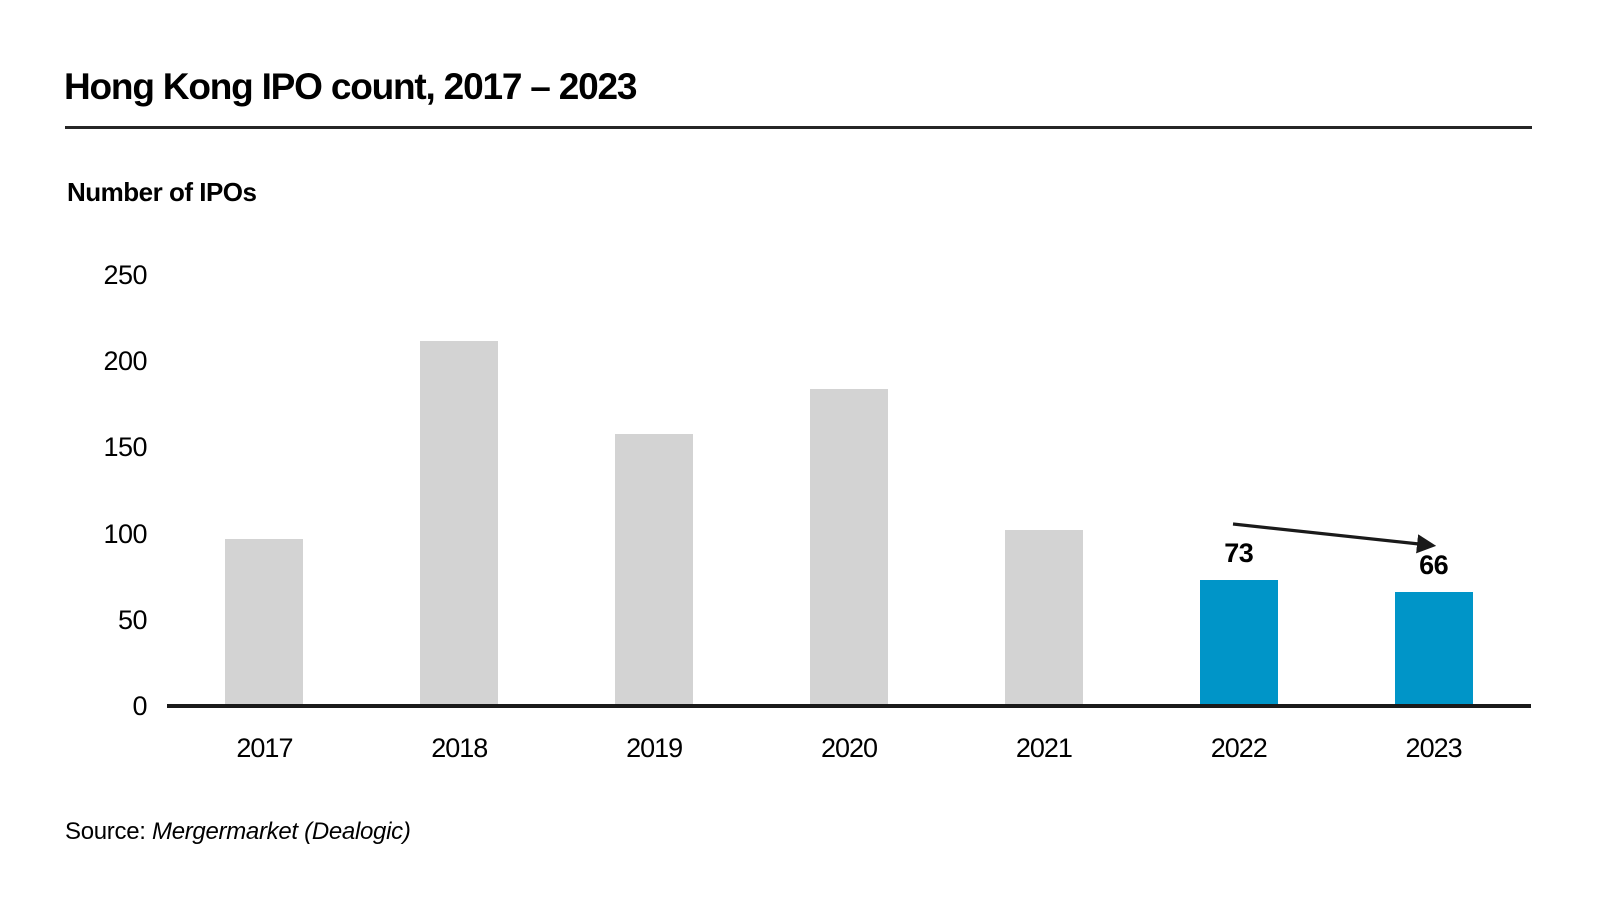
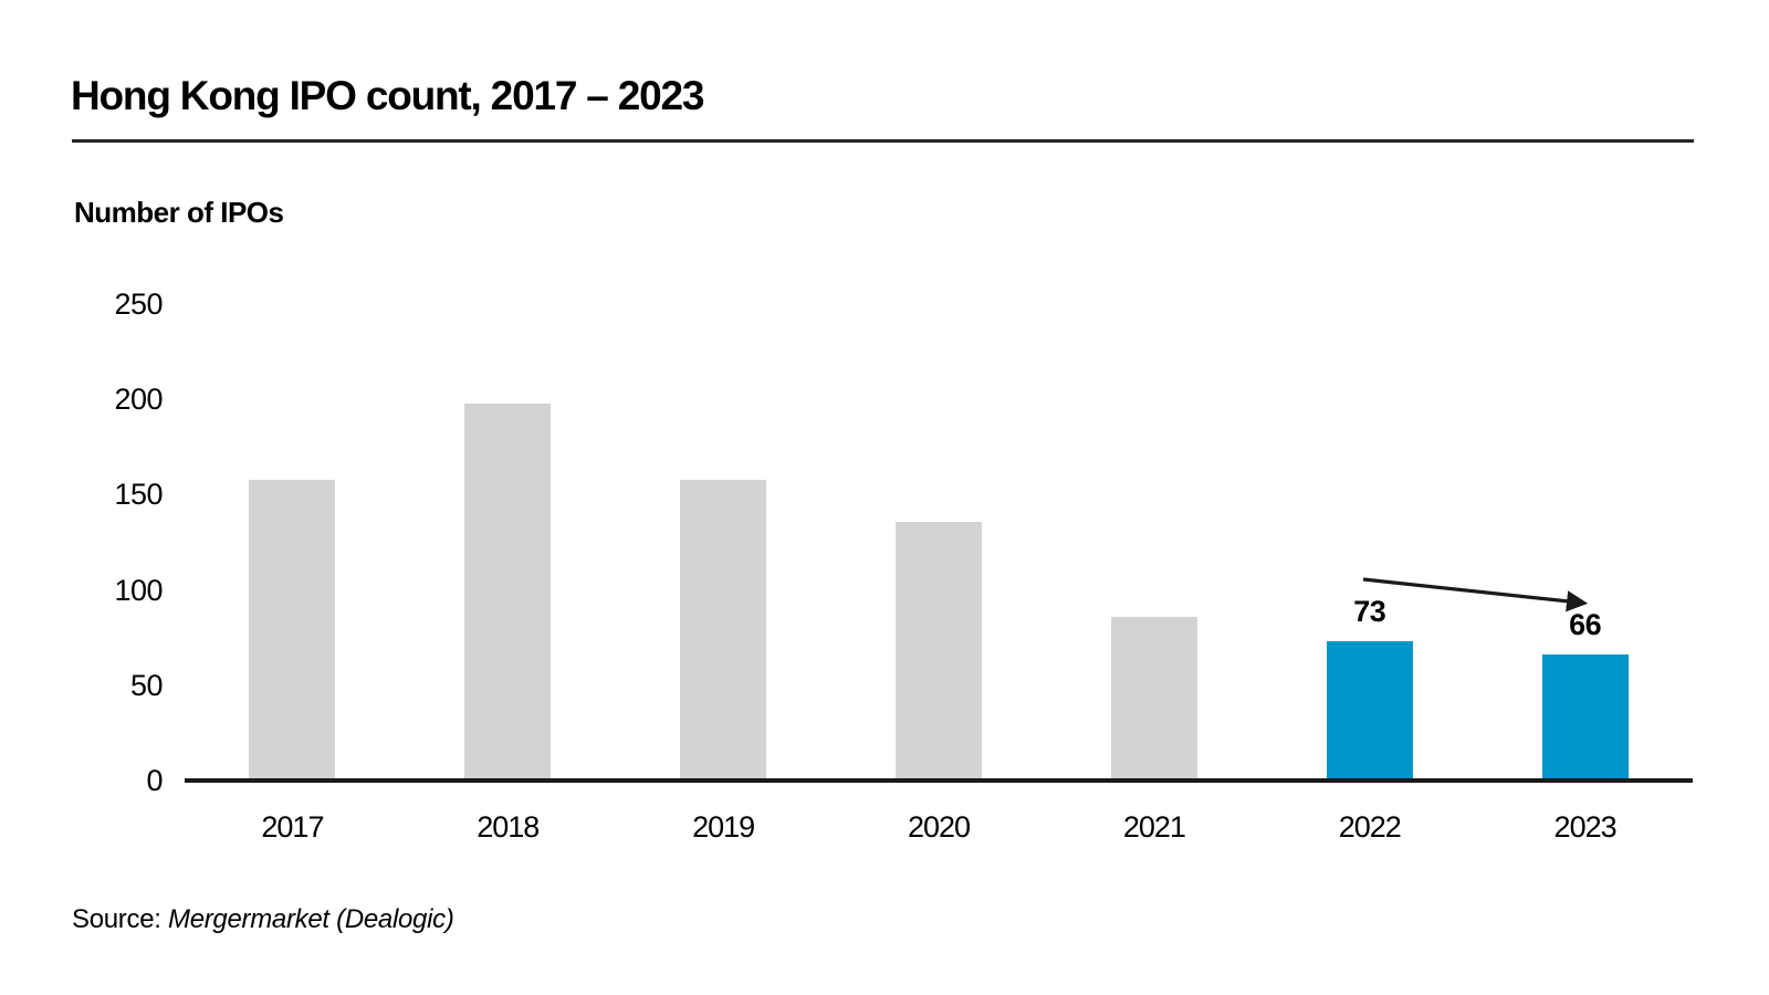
2017: 97 -> 158
2018: 212 -> 198
2020: 184 -> 136
2021: 102 -> 86
